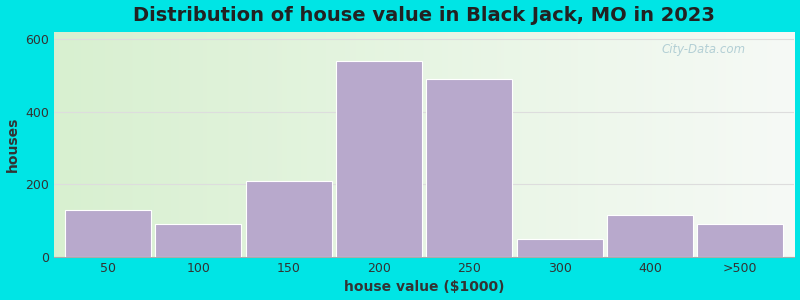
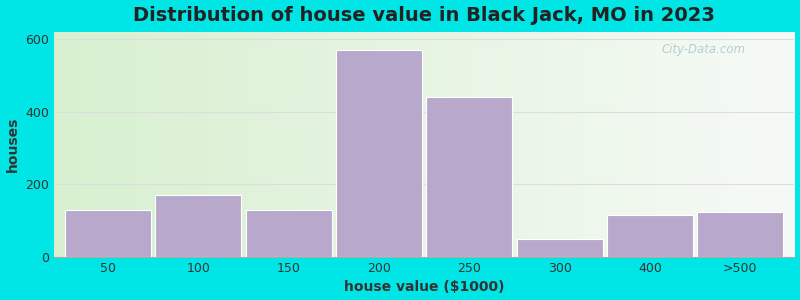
100: 90 -> 170
150: 210 -> 130
200: 540 -> 570
250: 490 -> 440
>500: 90 -> 125
